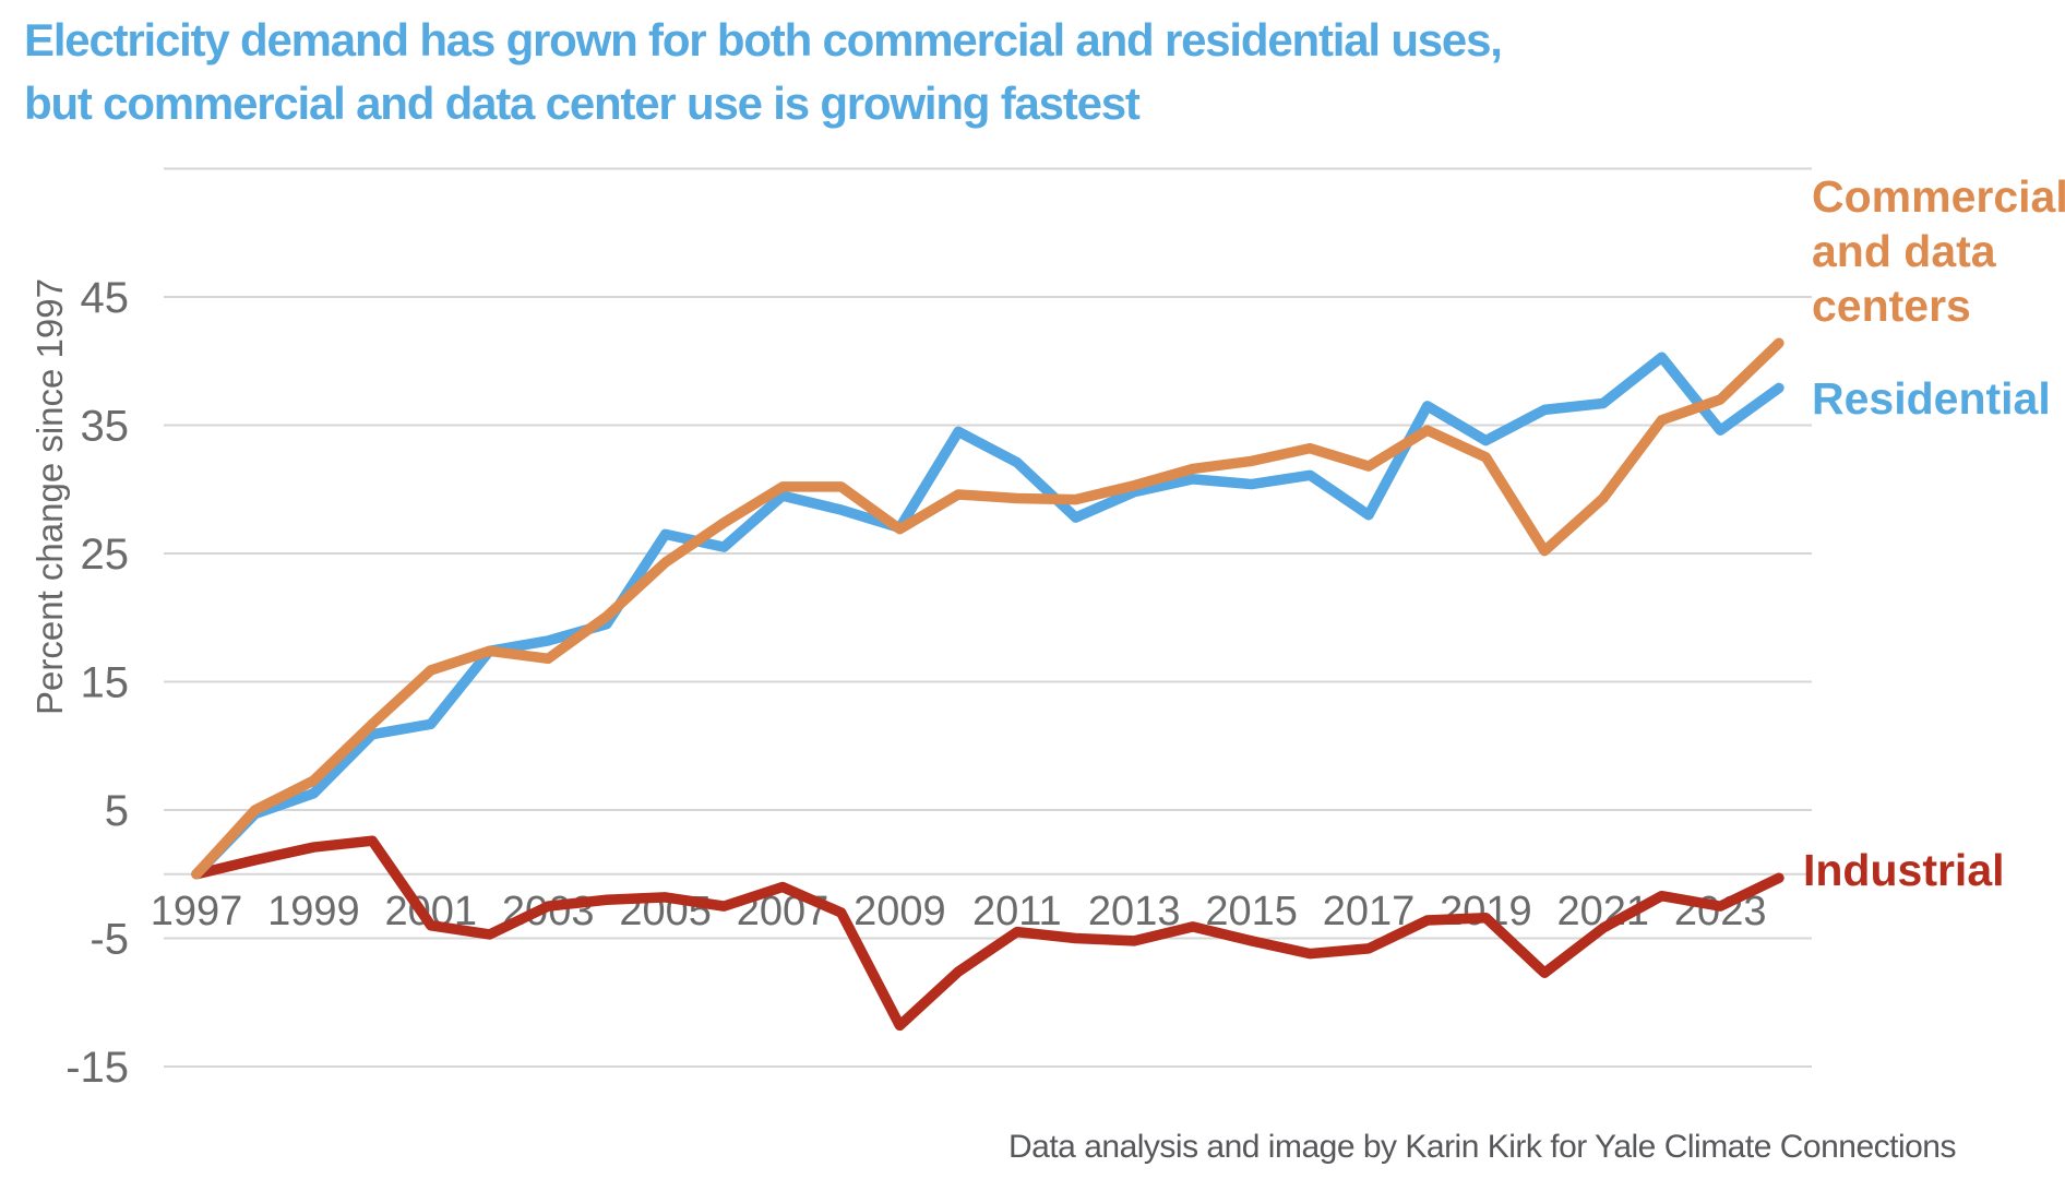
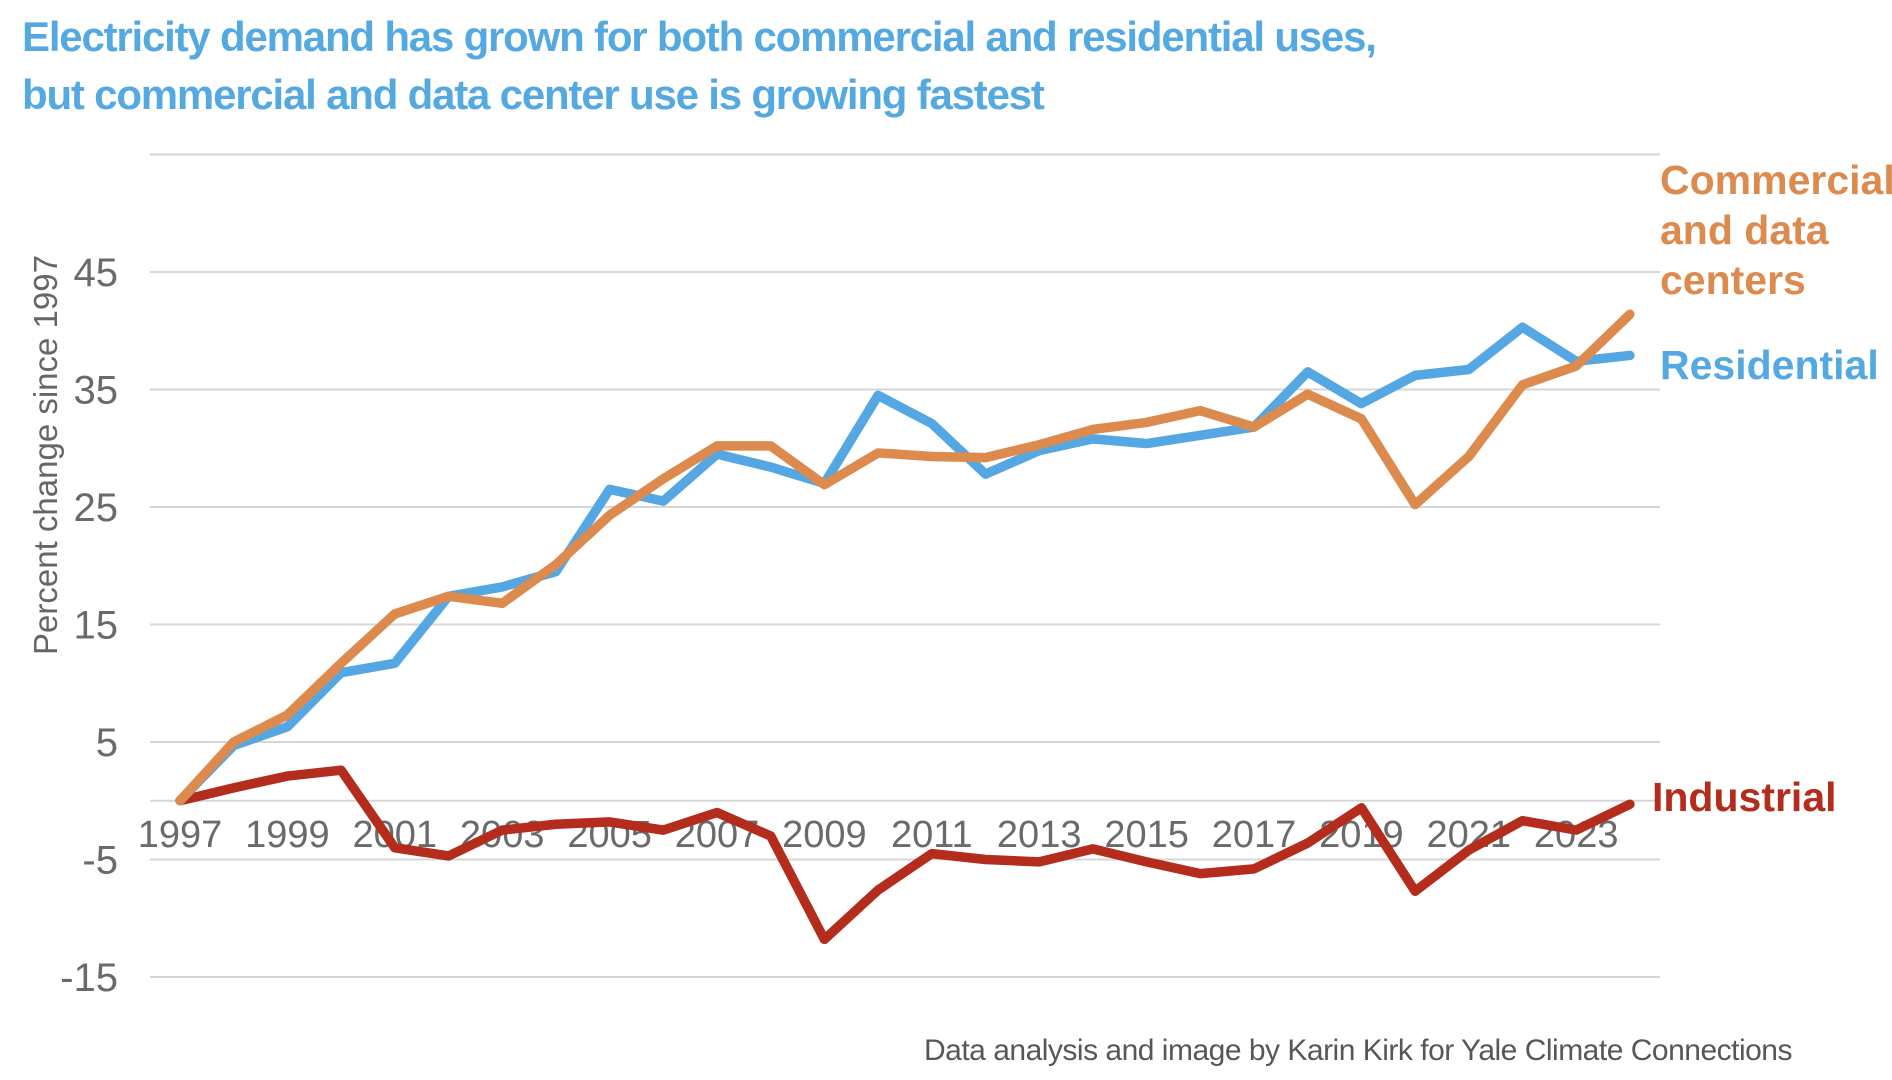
Residential/2017: 28.0 -> 31.8
Industrial/2019: -3.4 -> -0.6
Residential/2023: 34.6 -> 37.4
